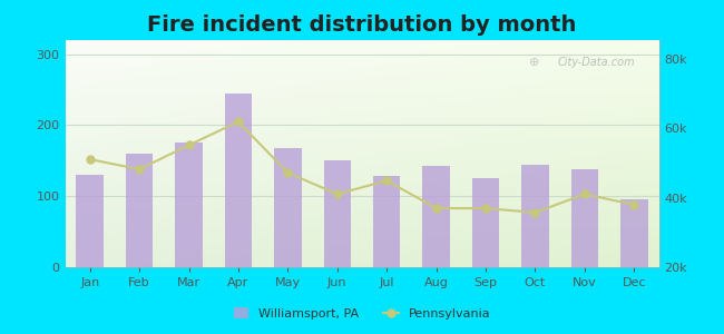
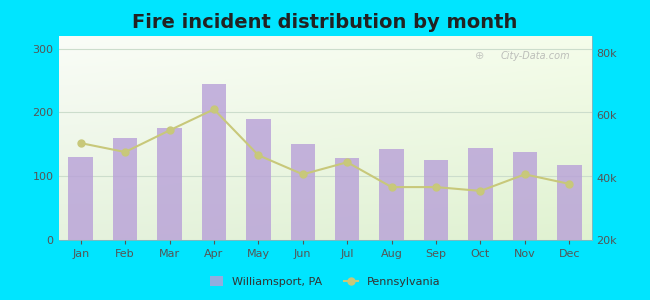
Williamsport, PA/May: 168 -> 190
Williamsport, PA/Dec: 95 -> 118
